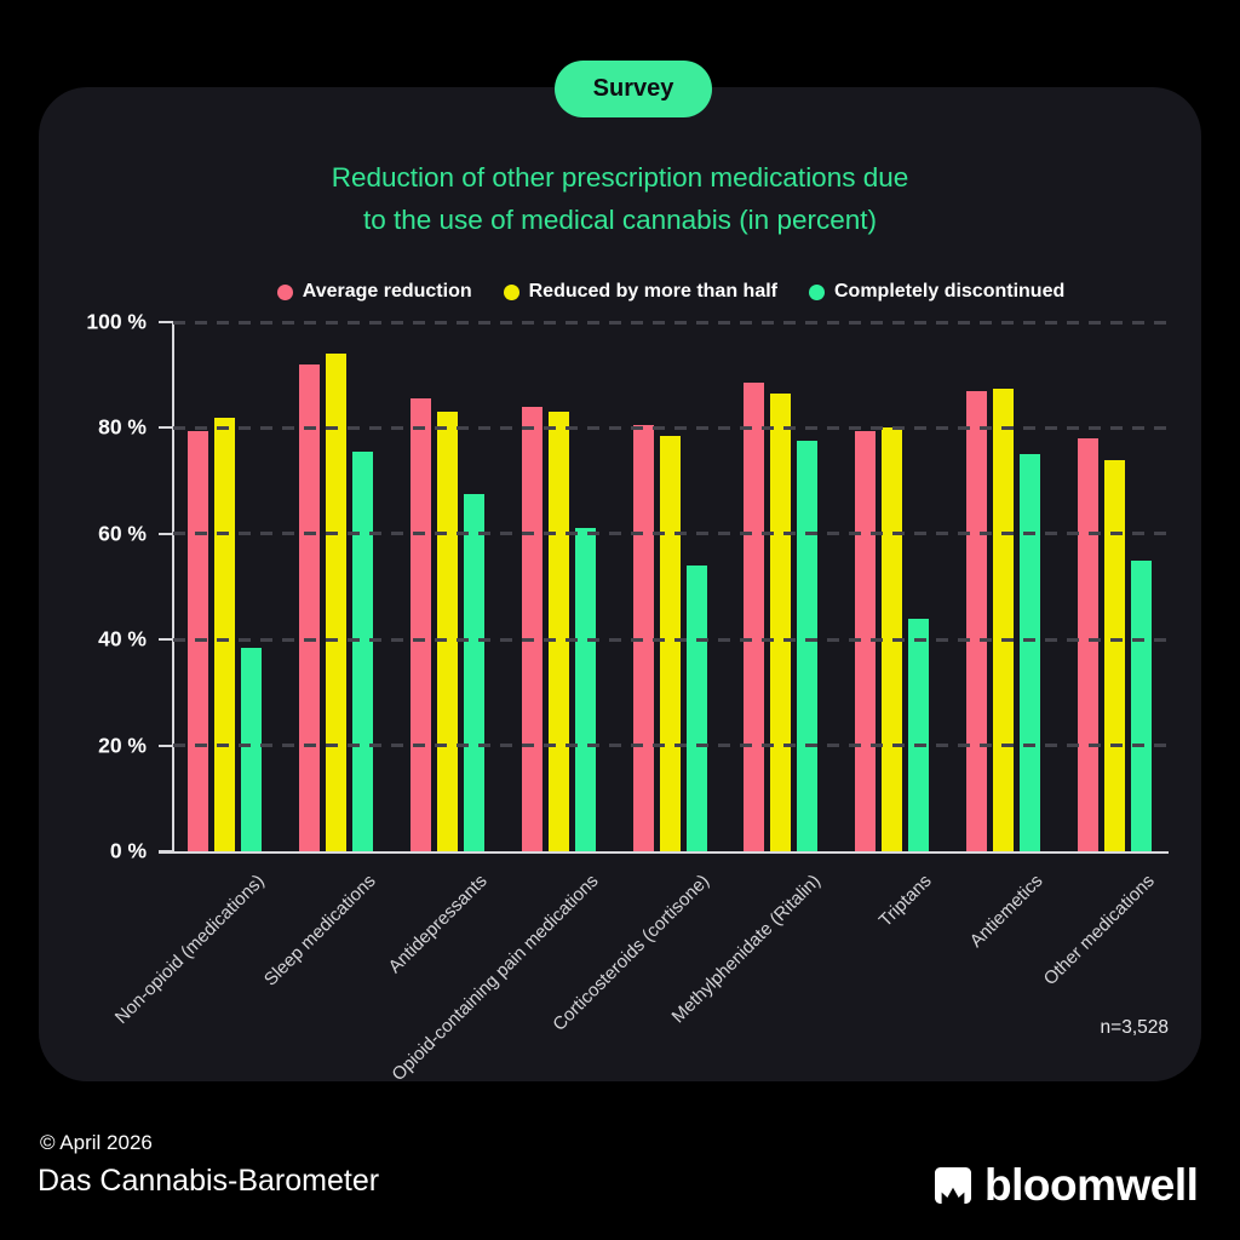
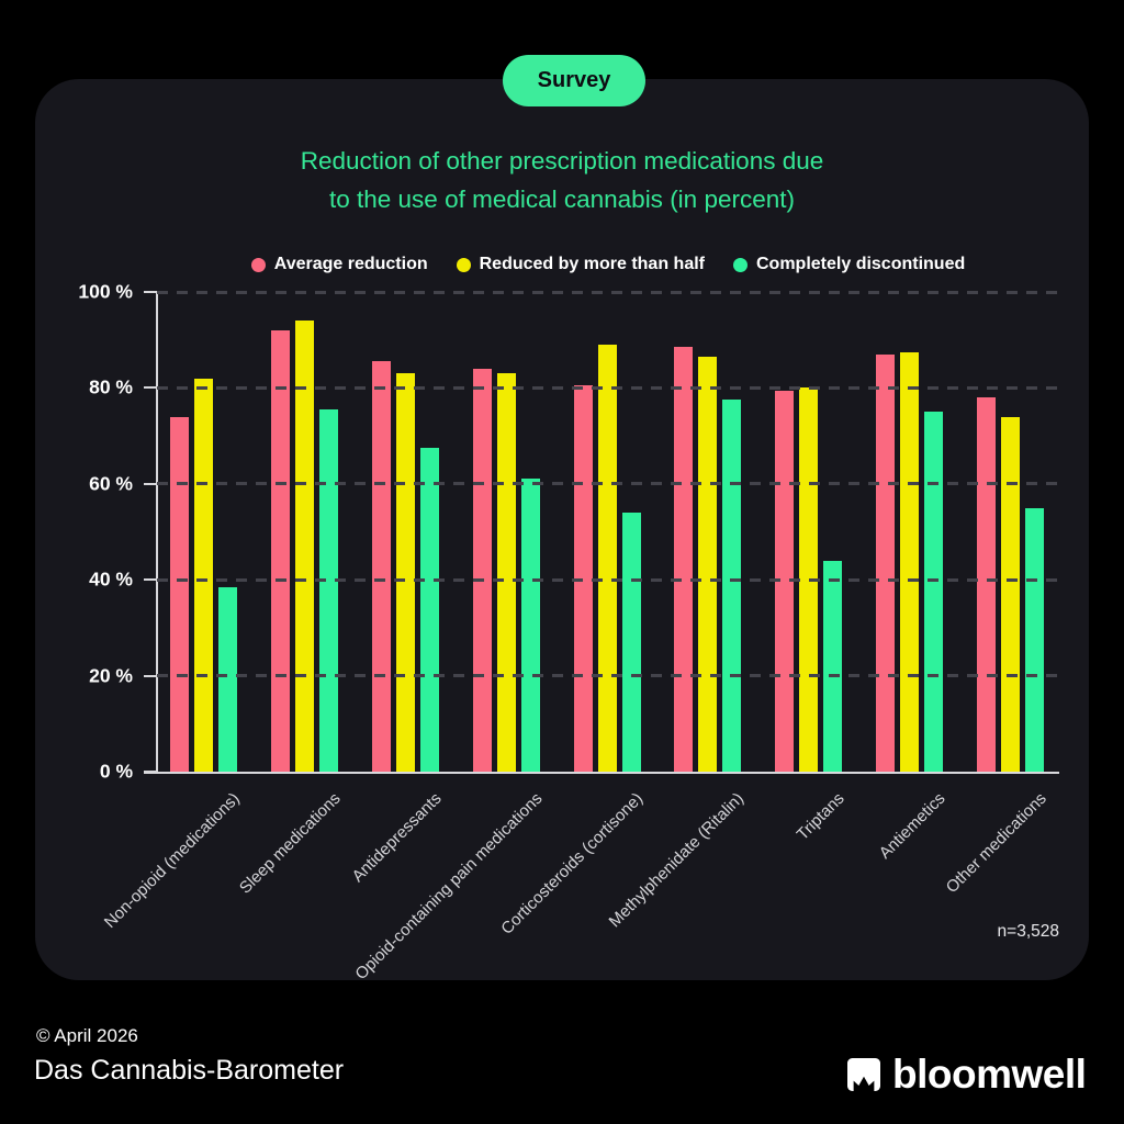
Average reduction/Non-opioid (medications): 80% -> 74%
Reduced by more than half/Corticosteroids (cortisone): 78% -> 89%
